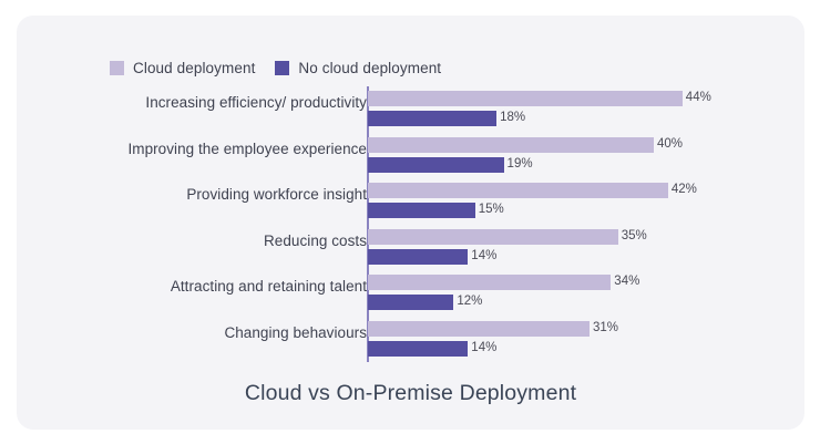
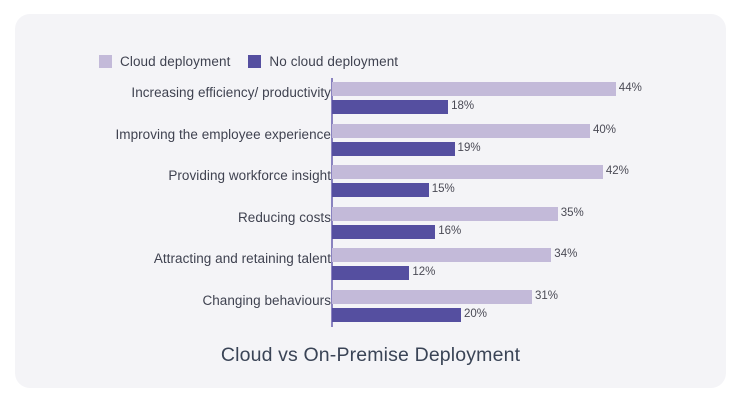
No cloud deployment/Reducing costs: 14% -> 16%
No cloud deployment/Changing behaviours: 14% -> 20%
